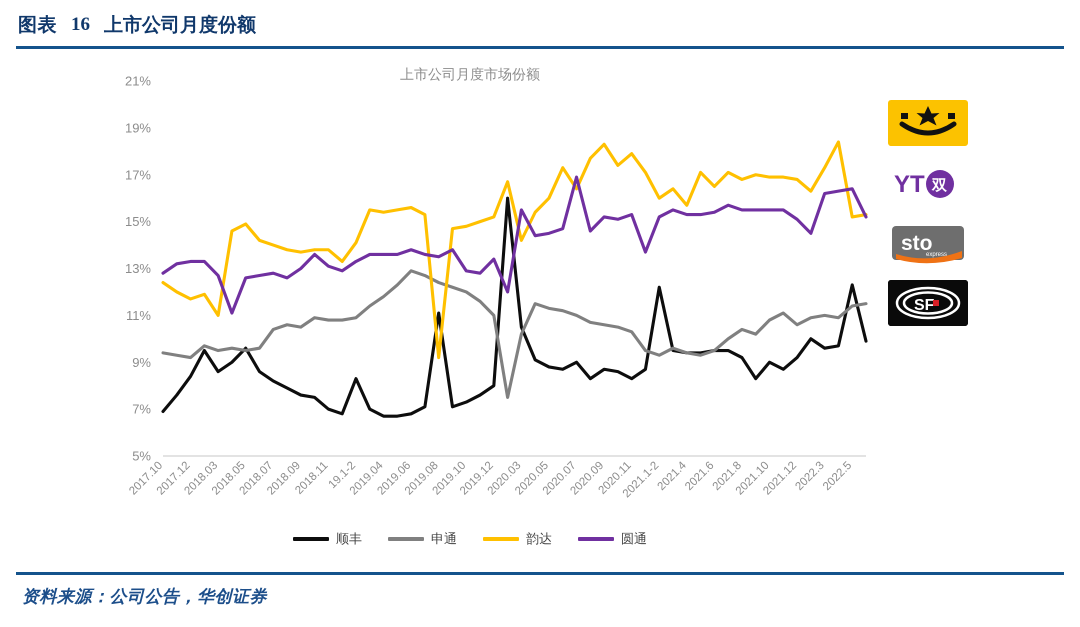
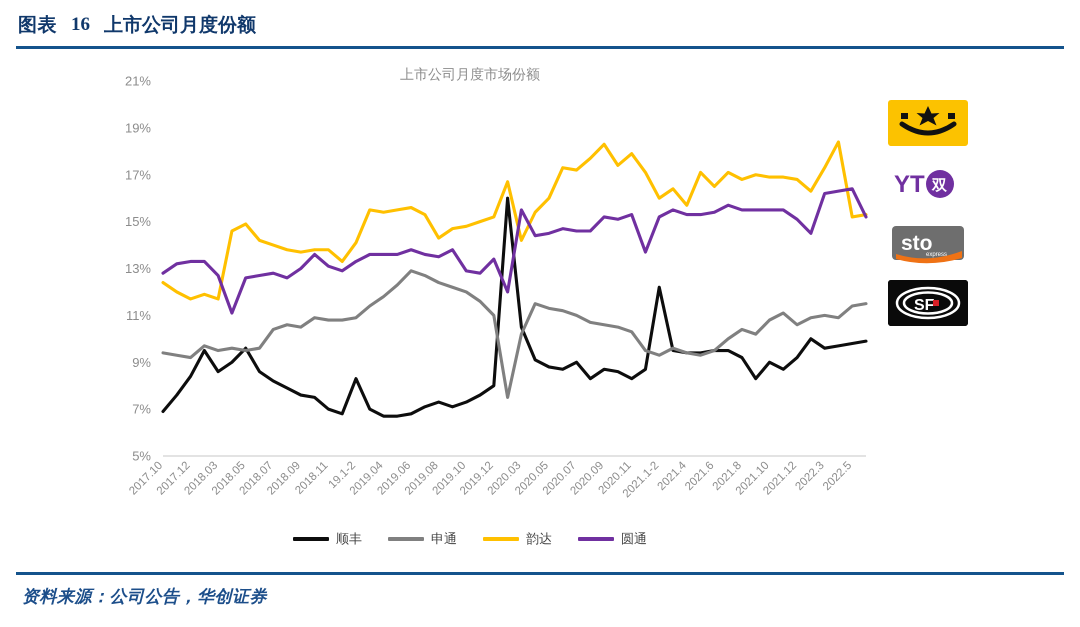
韵达/2018.03: 11.0% -> 11.7%
顺丰/2019.08: 11.1% -> 7.3%
韵达/2019.08: 9.2% -> 14.3%
韵达/2020.07: 16.4% -> 17.2%
圆通/2020.07: 16.9% -> 14.6%
顺丰/2022.5: 12.3% -> 9.8%
